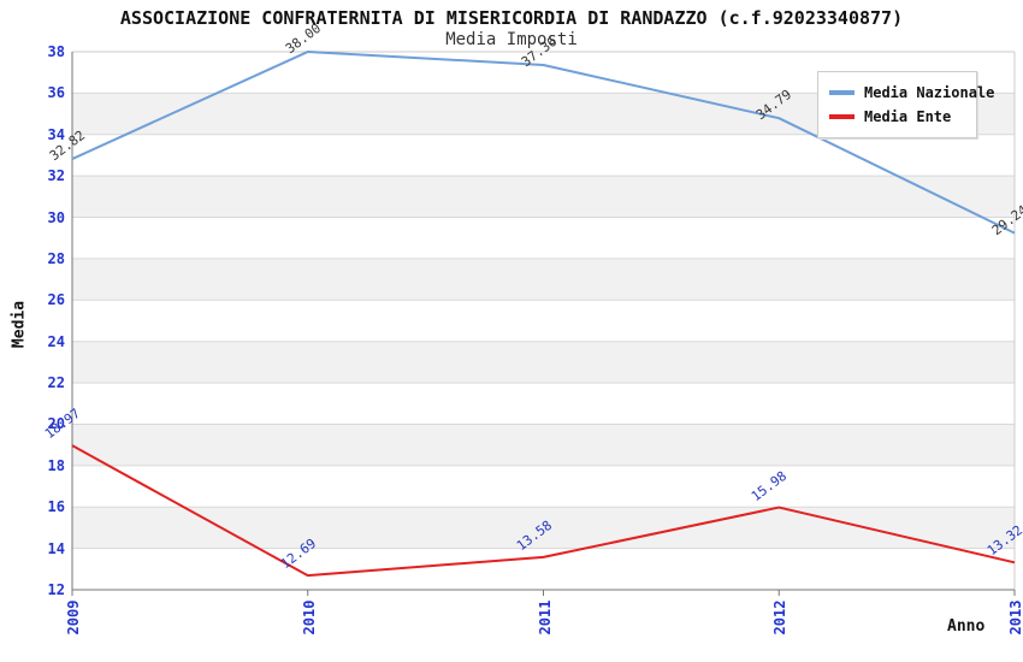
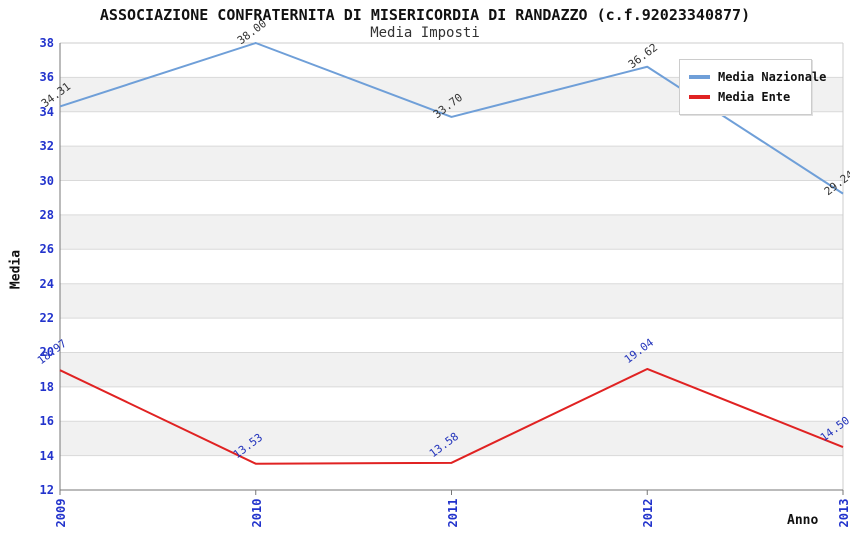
Media Nazionale/2009: 32.82 -> 34.31
Media Ente/2010: 12.69 -> 13.53
Media Nazionale/2011: 37.36 -> 33.70
Media Nazionale/2012: 34.79 -> 36.62
Media Ente/2012: 15.98 -> 19.04
Media Ente/2013: 13.32 -> 14.50
